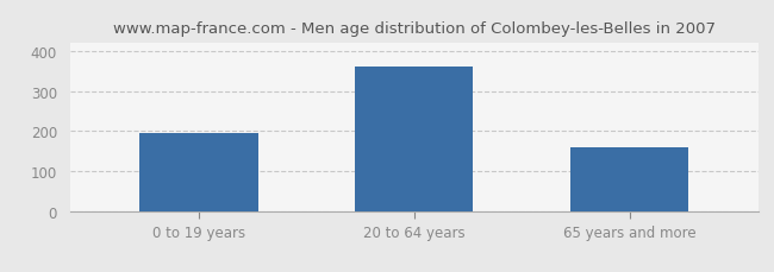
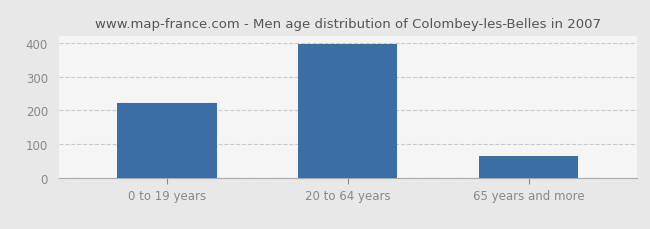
0 to 19 years: 195 -> 221
20 to 64 years: 360 -> 396
65 years and more: 160 -> 65
